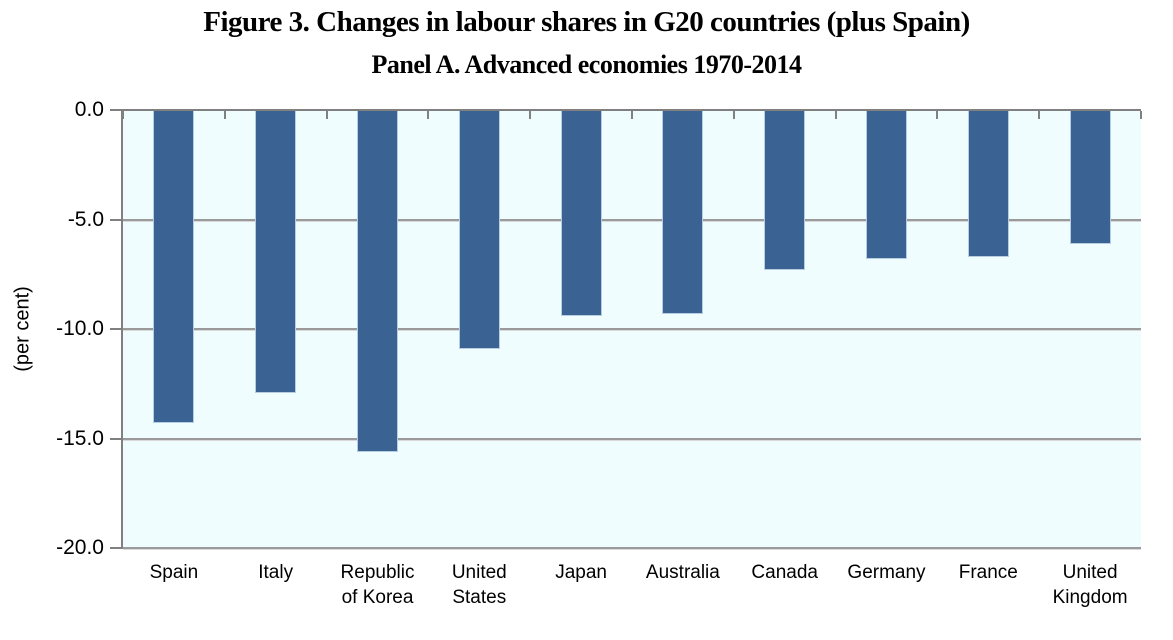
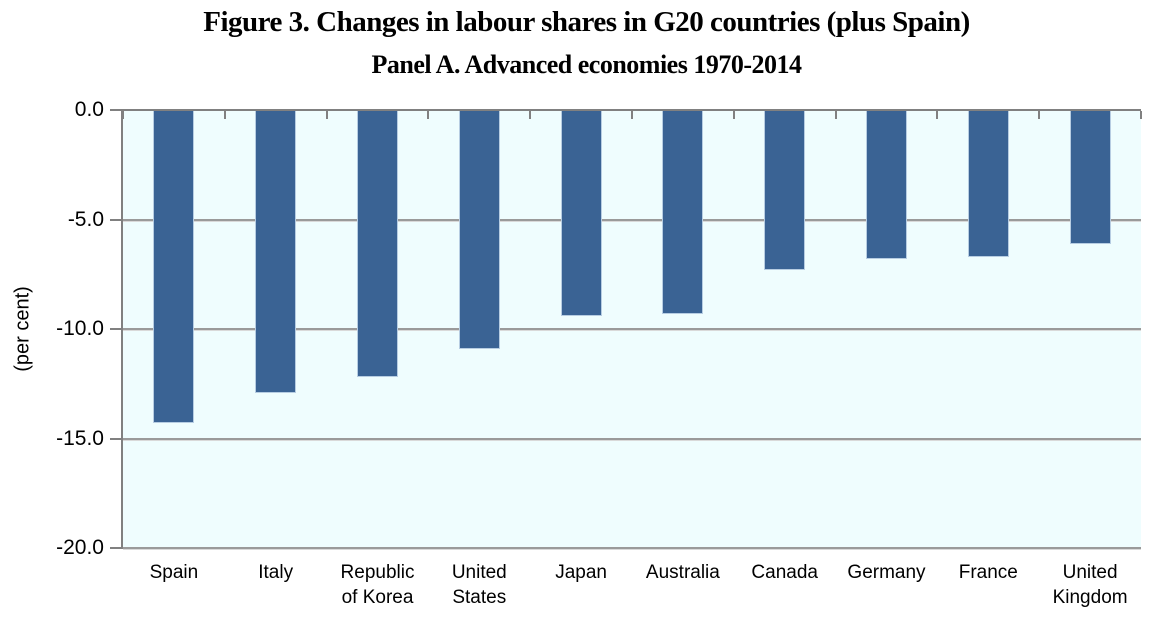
Republic of Korea: -15.6 -> -12.2
